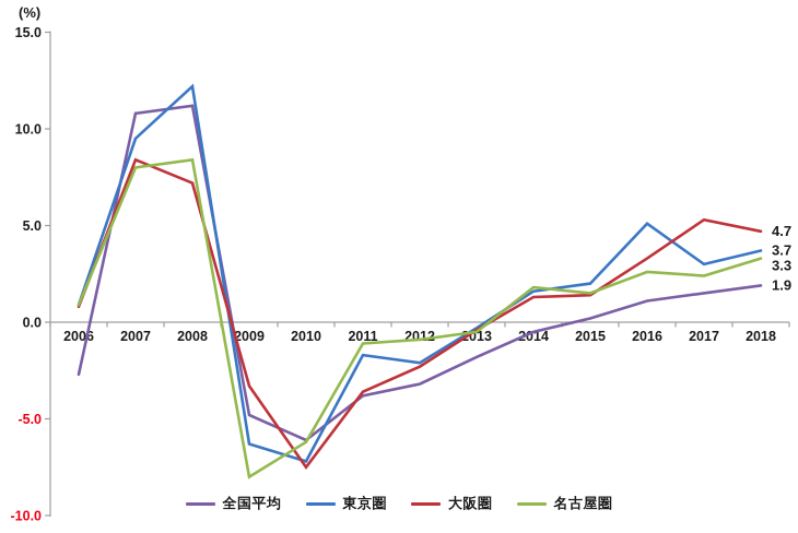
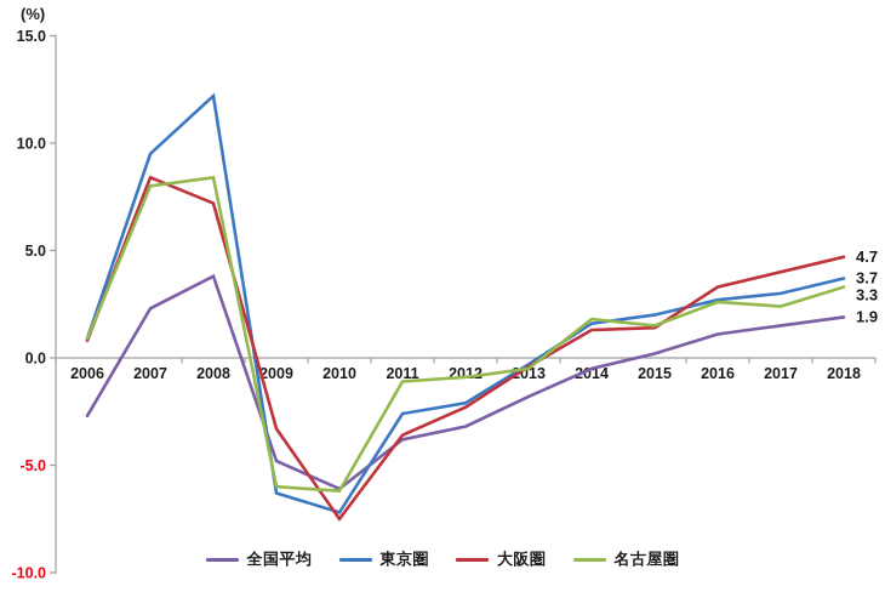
全国平均/2007: 10.8 -> 2.3
全国平均/2008: 11.2 -> 3.8
名古屋圏/2009: -8.0 -> -6.0
東京圏/2011: -1.7 -> -2.6
東京圏/2016: 5.1 -> 2.7
大阪圏/2017: 5.3 -> 4.0
